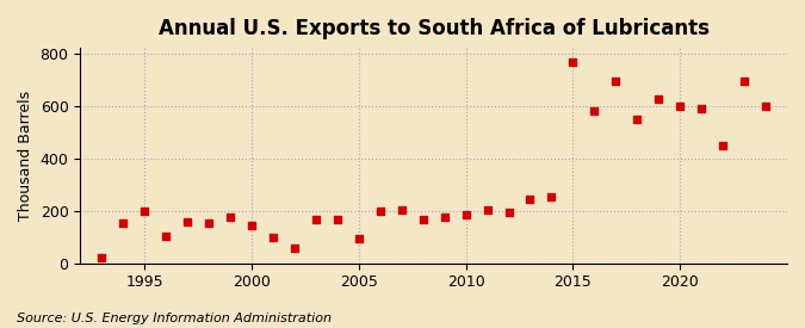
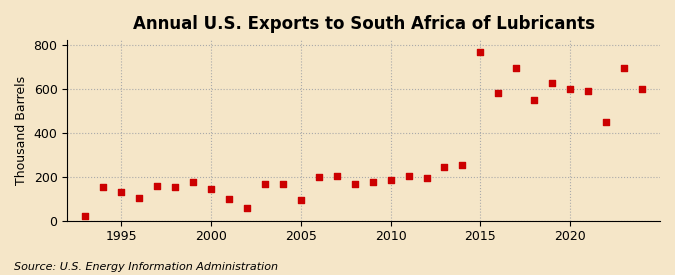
1995: 200 -> 130
